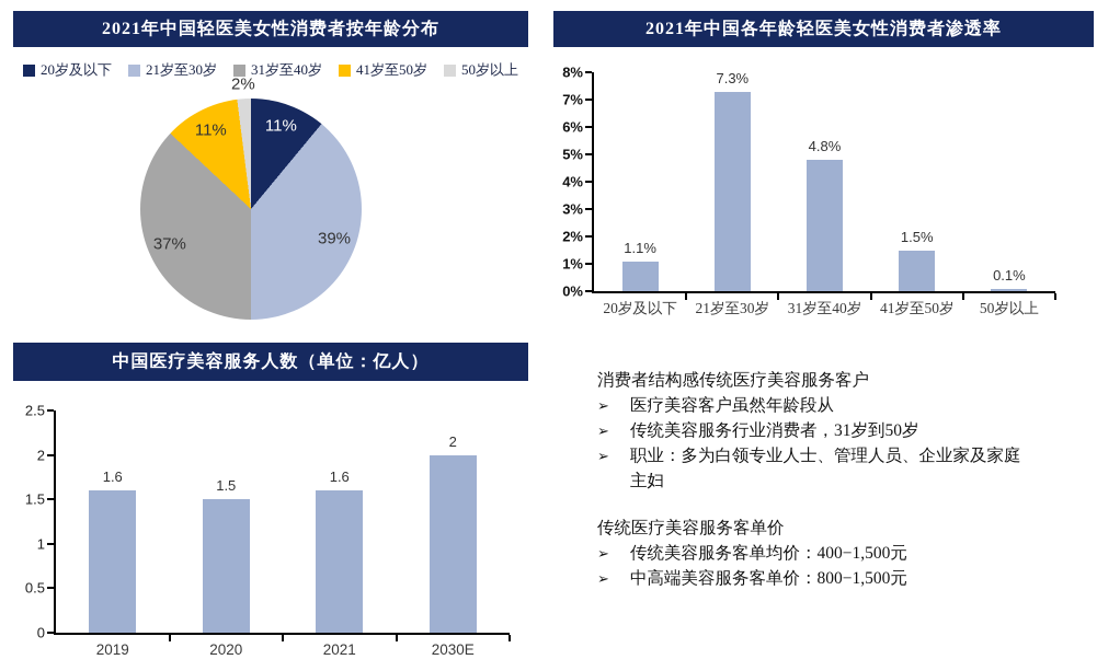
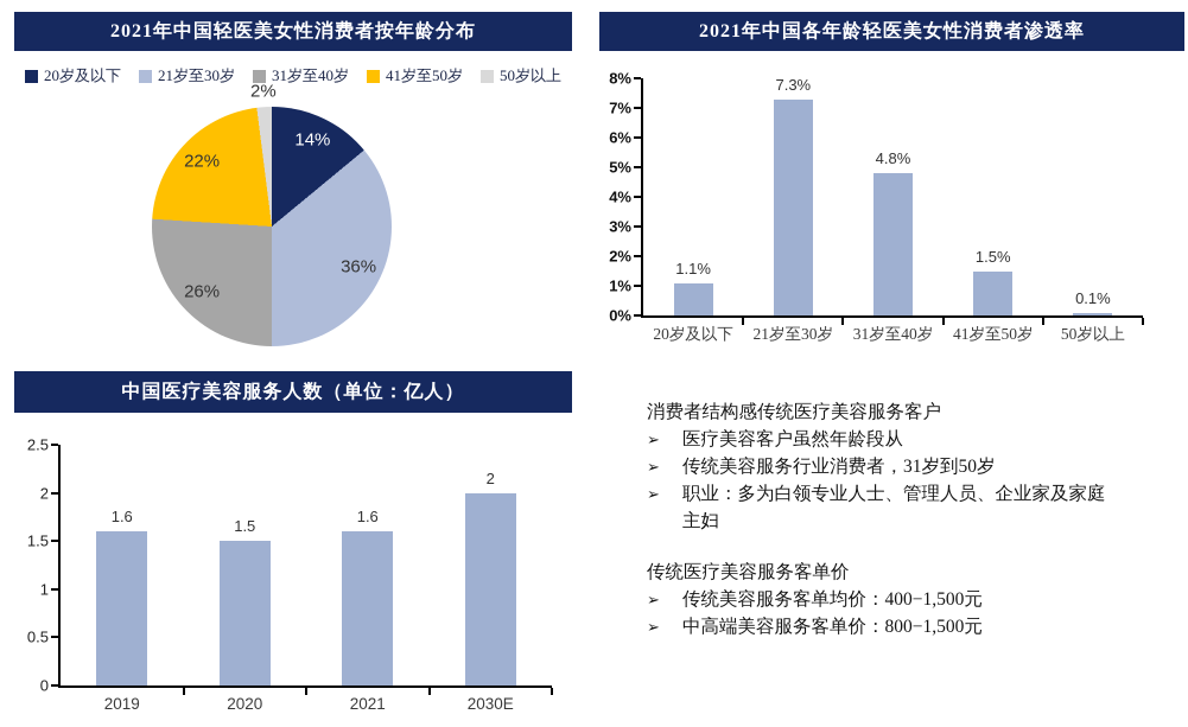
2021年中国轻医美女性消费者按年龄分布/20岁及以下: 11% -> 14%
2021年中国轻医美女性消费者按年龄分布/21岁至30岁: 39% -> 36%
2021年中国轻医美女性消费者按年龄分布/31岁至40岁: 37% -> 26%
2021年中国轻医美女性消费者按年龄分布/41岁至50岁: 11% -> 22%
